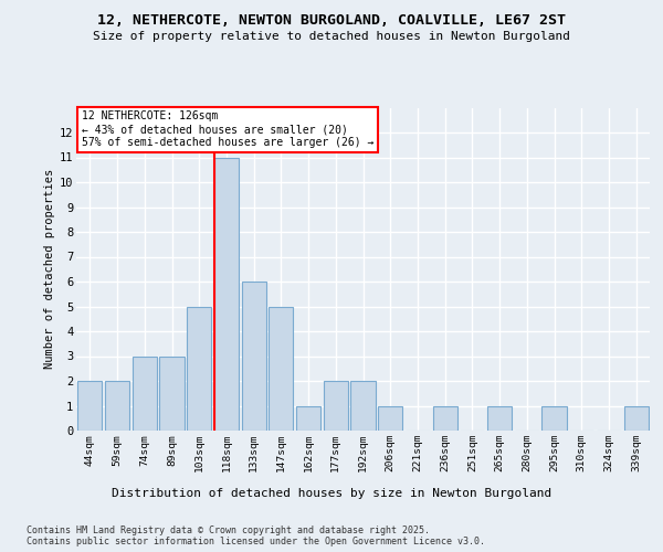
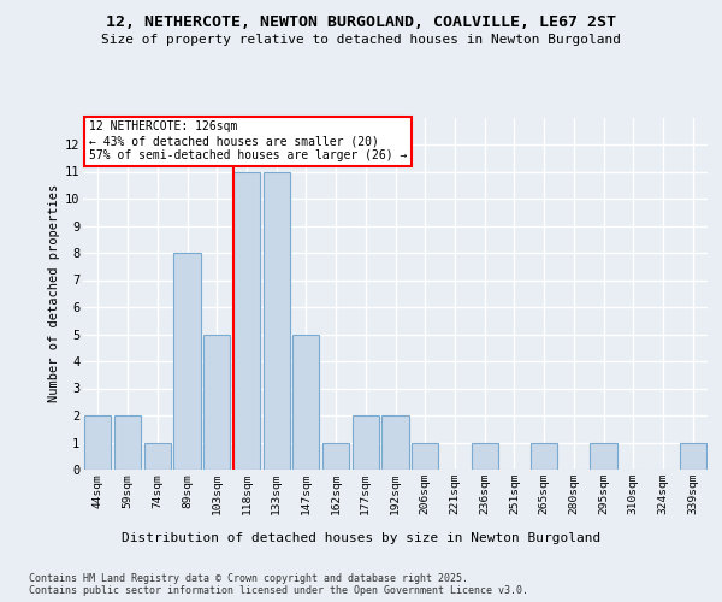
74sqm: 3 -> 1
89sqm: 3 -> 8
133sqm: 6 -> 11
